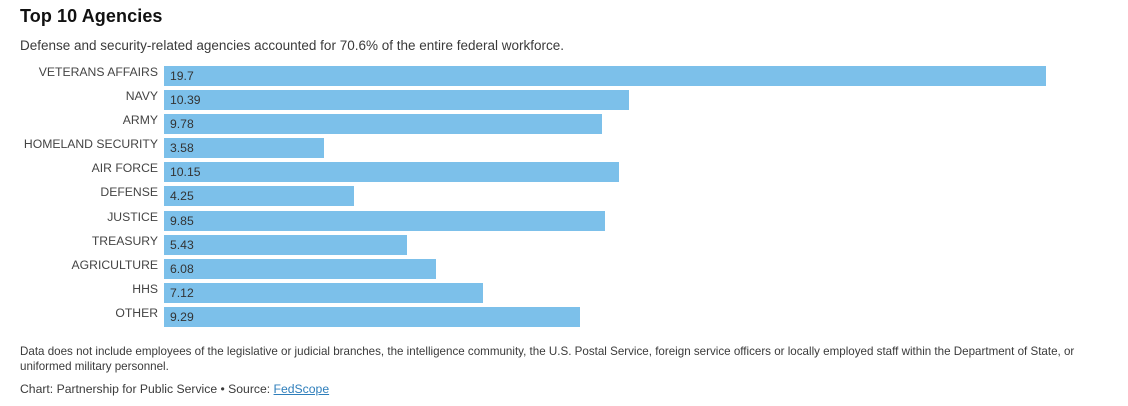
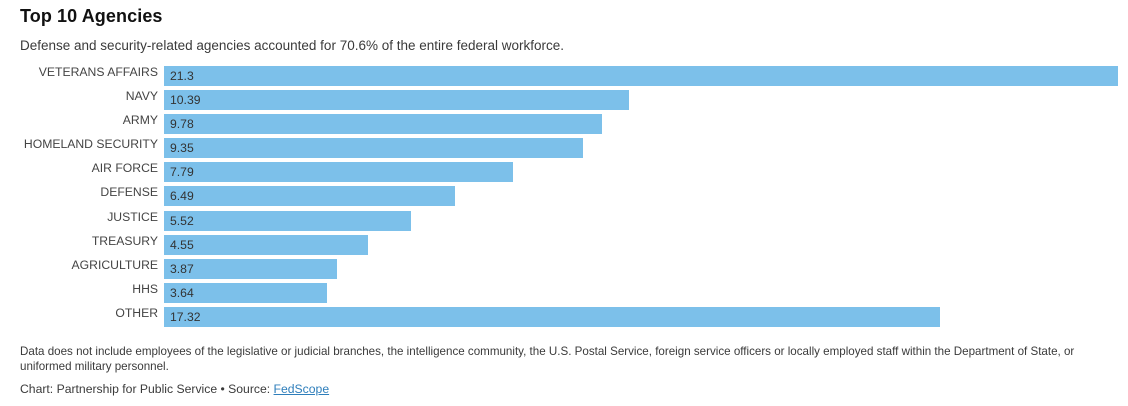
VETERANS AFFAIRS: 19.7 -> 21.3
HOMELAND SECURITY: 3.58 -> 9.35
AIR FORCE: 10.15 -> 7.79
DEFENSE: 4.25 -> 6.49
JUSTICE: 9.85 -> 5.52
TREASURY: 5.43 -> 4.55
AGRICULTURE: 6.08 -> 3.87
HHS: 7.12 -> 3.64
OTHER: 9.29 -> 17.32
